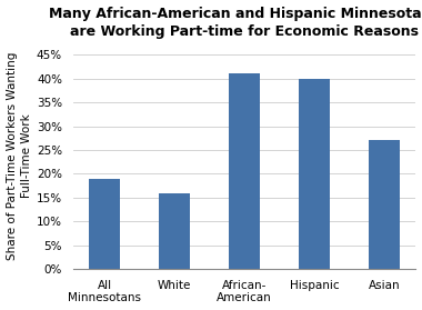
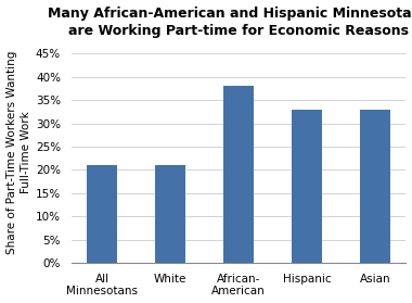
All Minnesotans: 19% -> 21%
White: 16% -> 21%
African- American: 41% -> 38%
Hispanic: 40% -> 33%
Asian: 27% -> 33%
